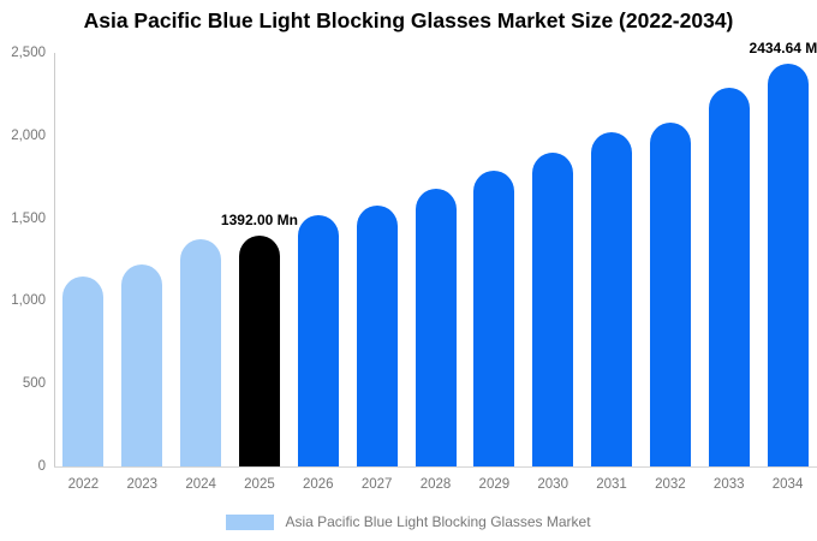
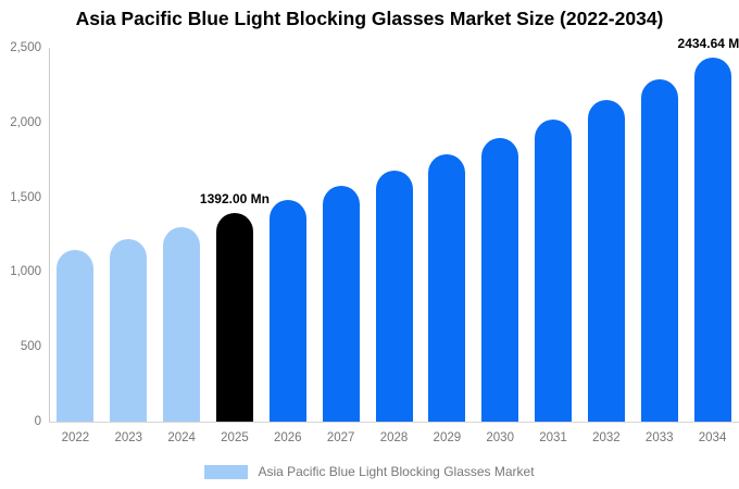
2024: 1370 -> 1300
2026: 1520 -> 1480
2032: 2080 -> 2150
